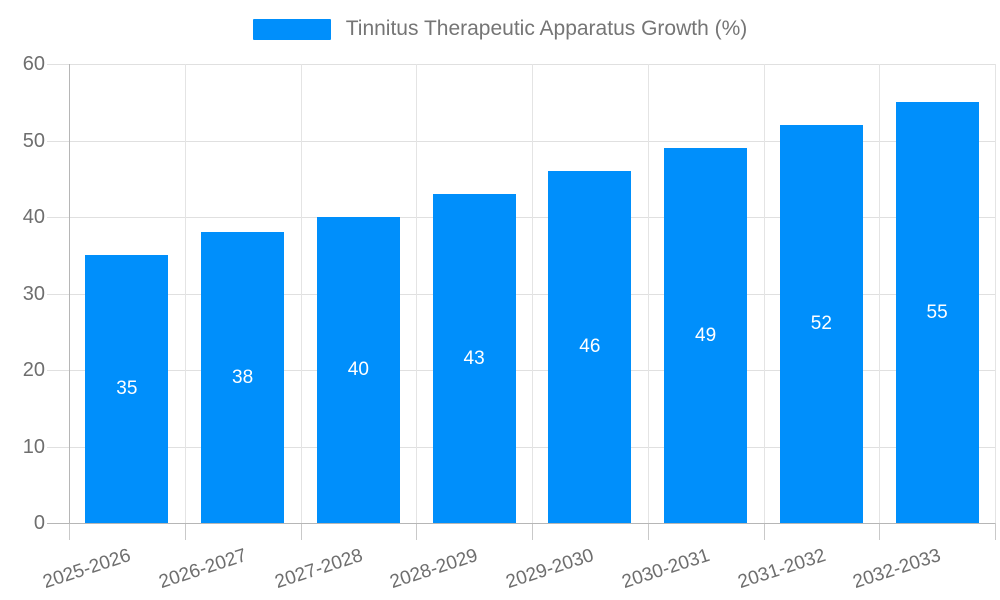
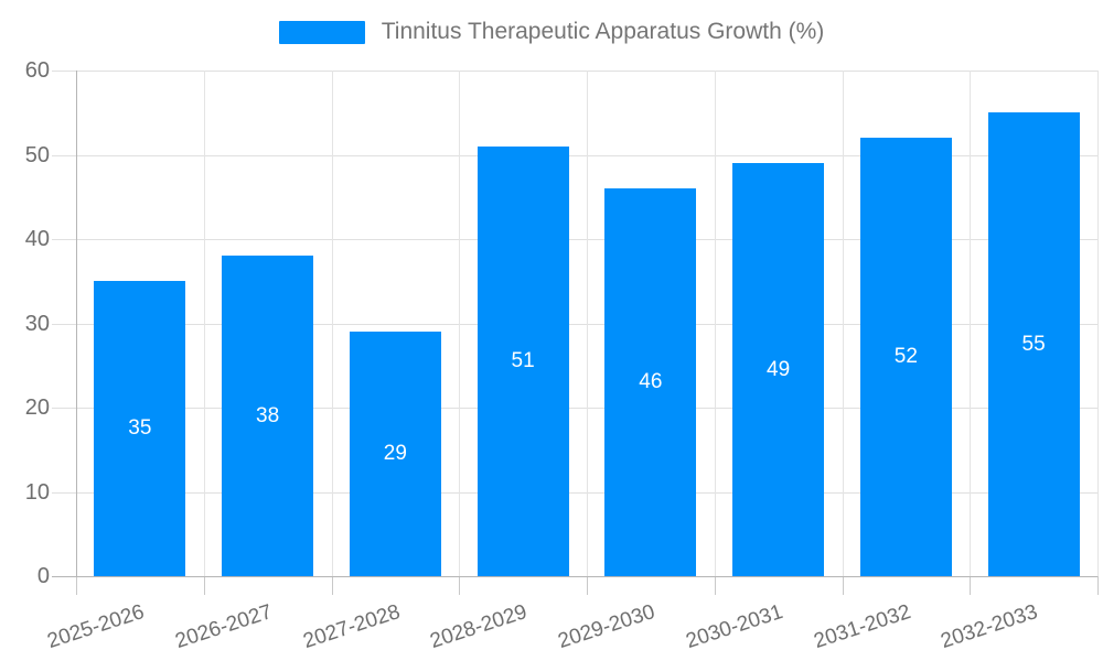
2027-2028: 40 -> 29
2028-2029: 43 -> 51
